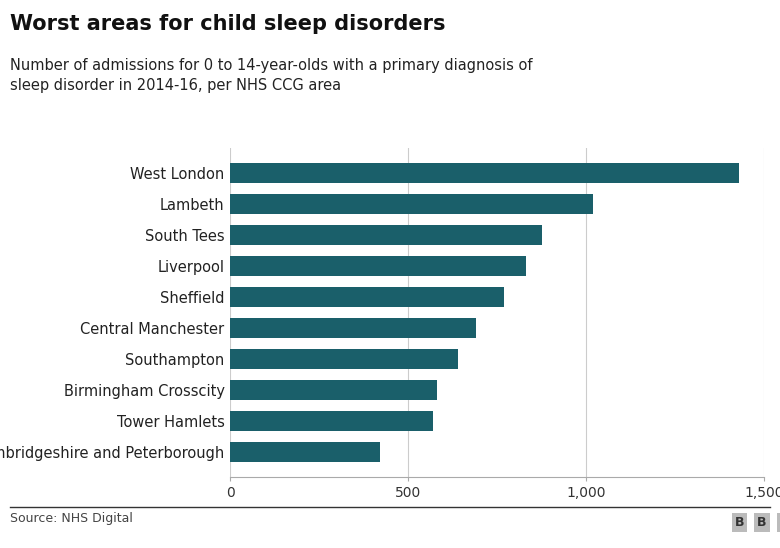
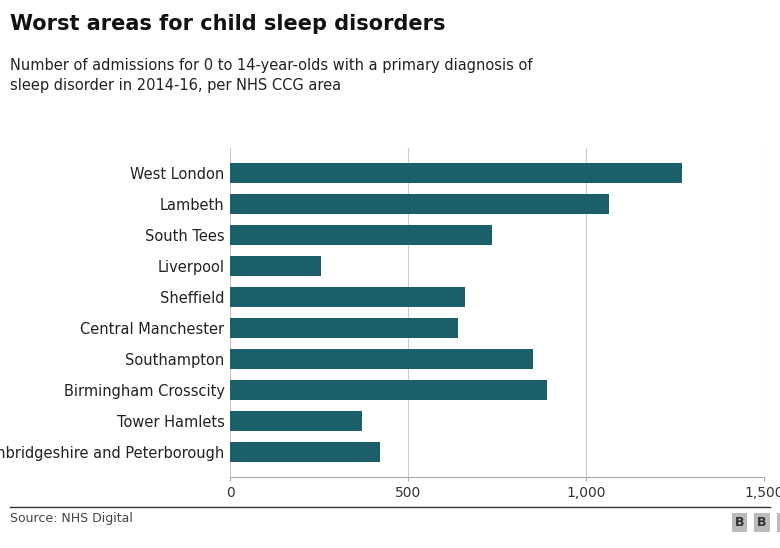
West London: 1,430 -> 1,270
Lambeth: 1,020 -> 1,065
South Tees: 875 -> 735
Liverpool: 830 -> 255
Sheffield: 770 -> 660
Central Manchester: 690 -> 640
Southampton: 640 -> 850
Birmingham Crosscity: 580 -> 890
Tower Hamlets: 570 -> 370
